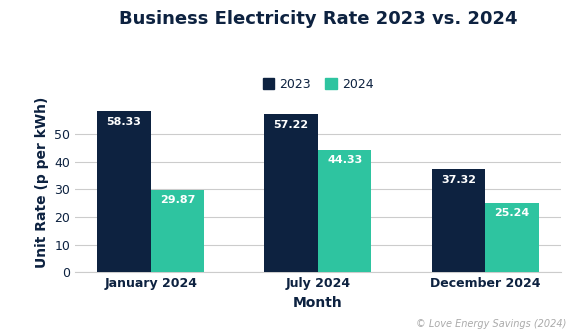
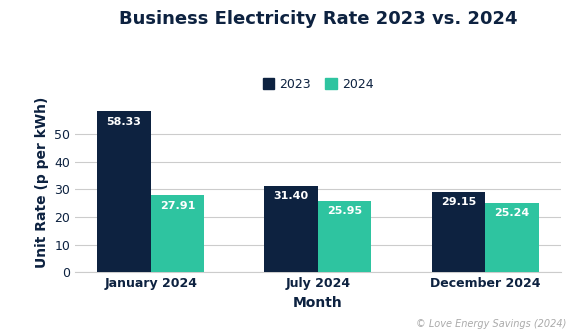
2024/January 2024: 29.87 -> 27.91
2023/July 2024: 57.22 -> 31.40
2024/July 2024: 44.33 -> 25.95
2023/December 2024: 37.32 -> 29.15
